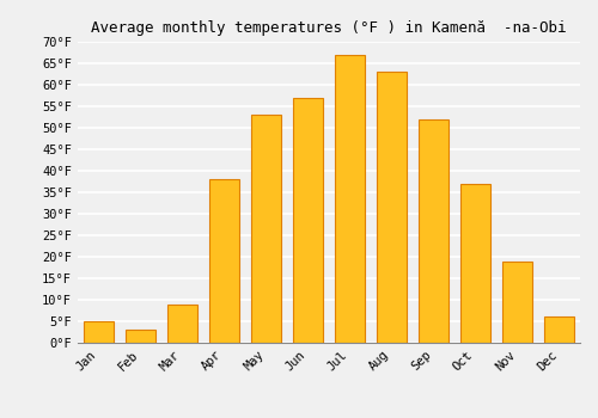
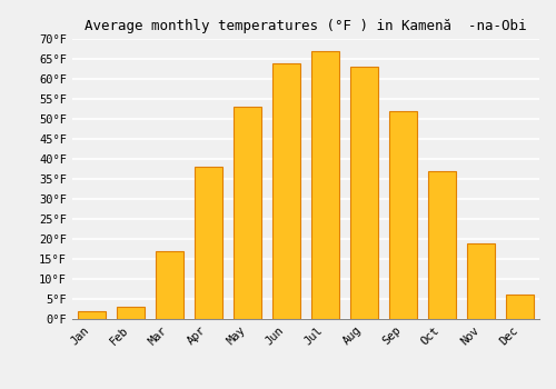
Jan: 5°F -> 2°F
Mar: 9°F -> 17°F
Jun: 57°F -> 64°F
